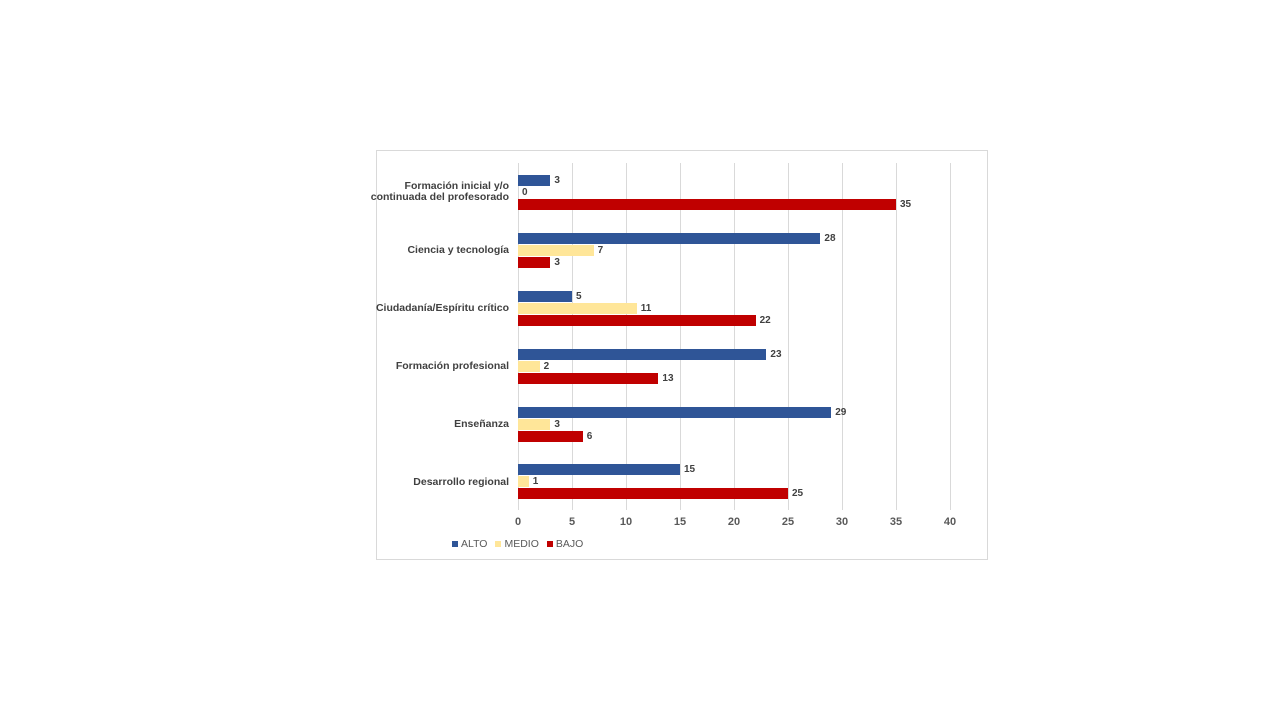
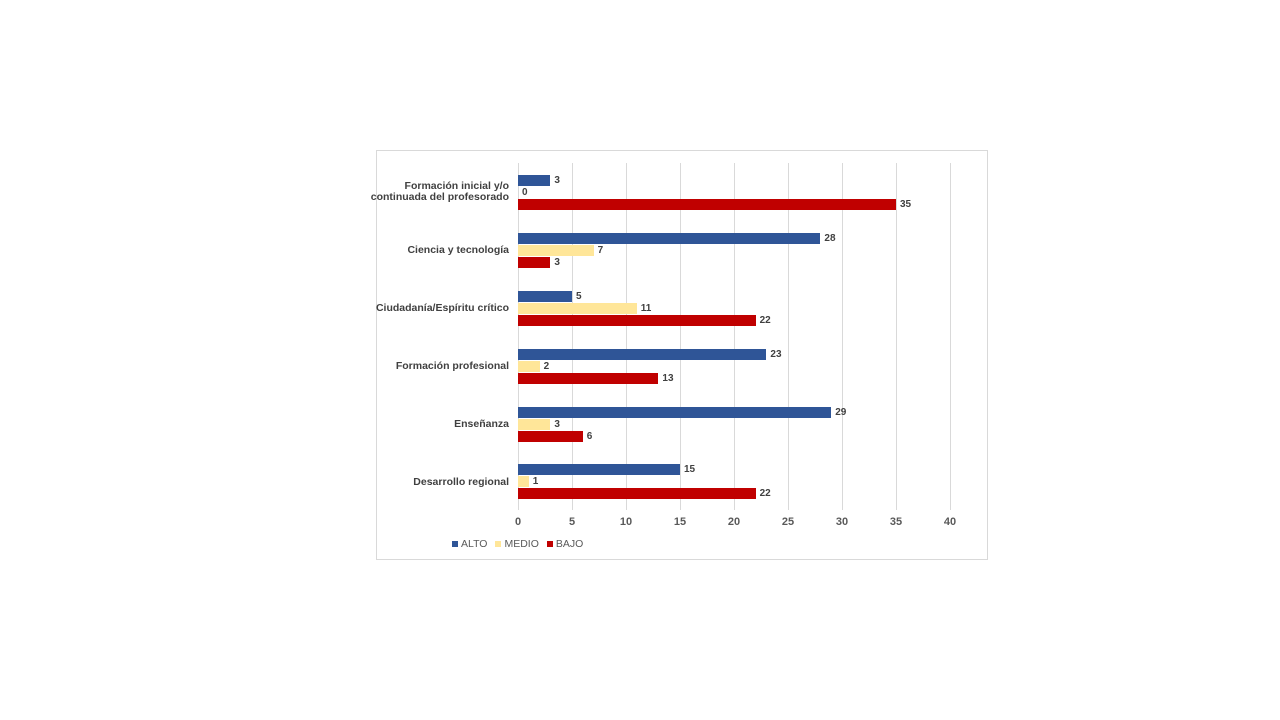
BAJO/Desarrollo regional: 25 -> 22
